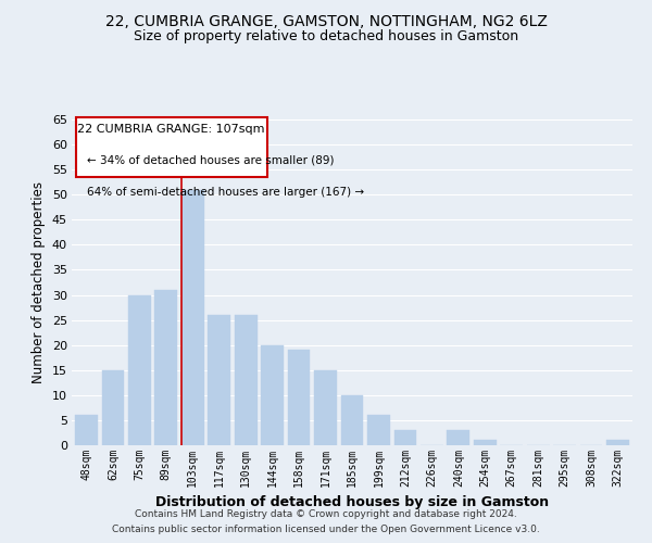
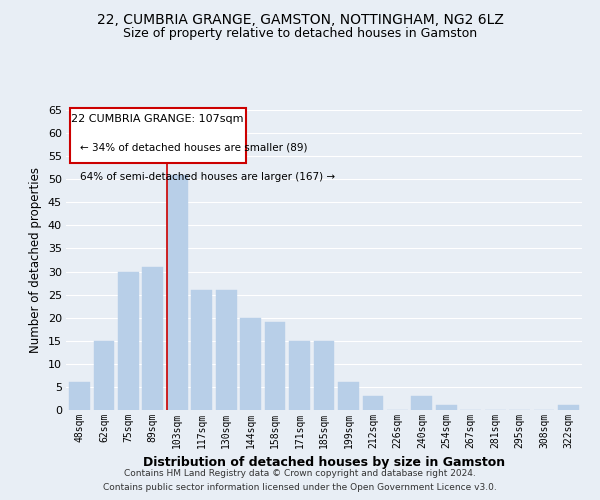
185sqm: 10 -> 15
